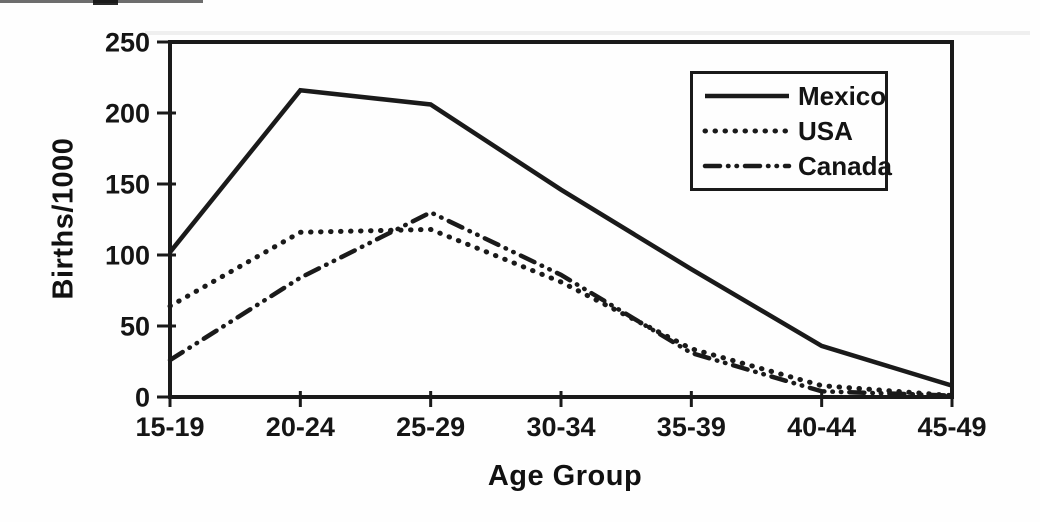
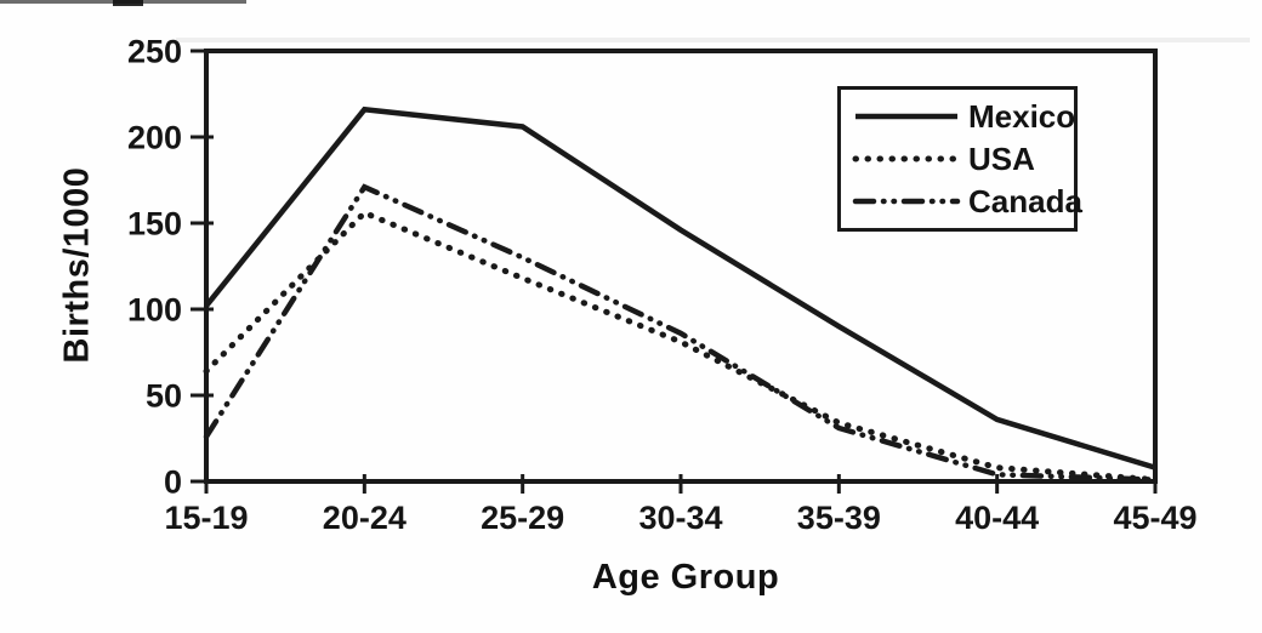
USA/20-24: 116 -> 156
Canada/20-24: 84 -> 171
